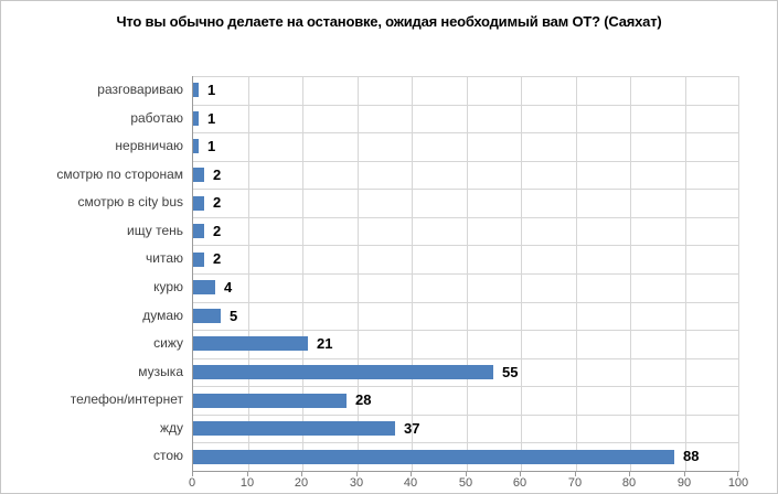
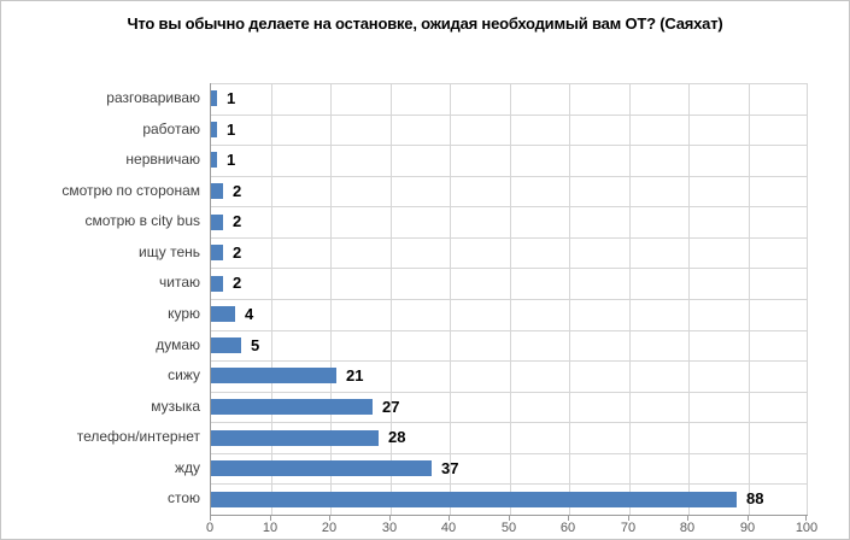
музыка: 55 -> 27
